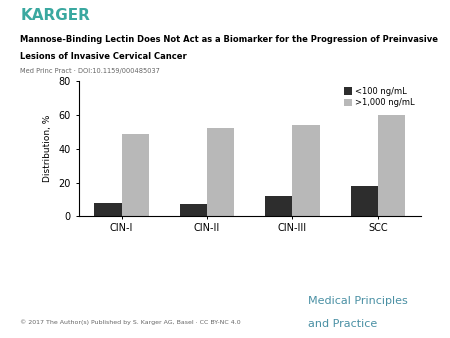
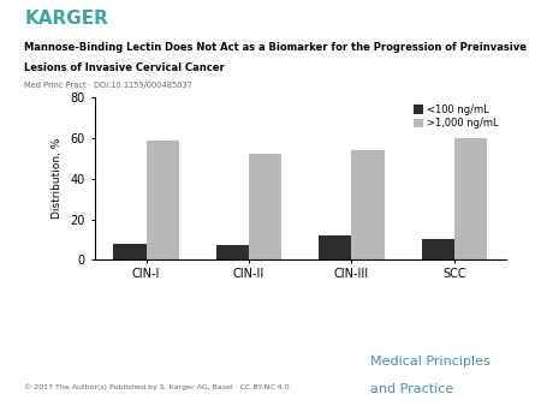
>1,000 ng/mL/CIN-I: 49 -> 59
<100 ng/mL/SCC: 18 -> 10
